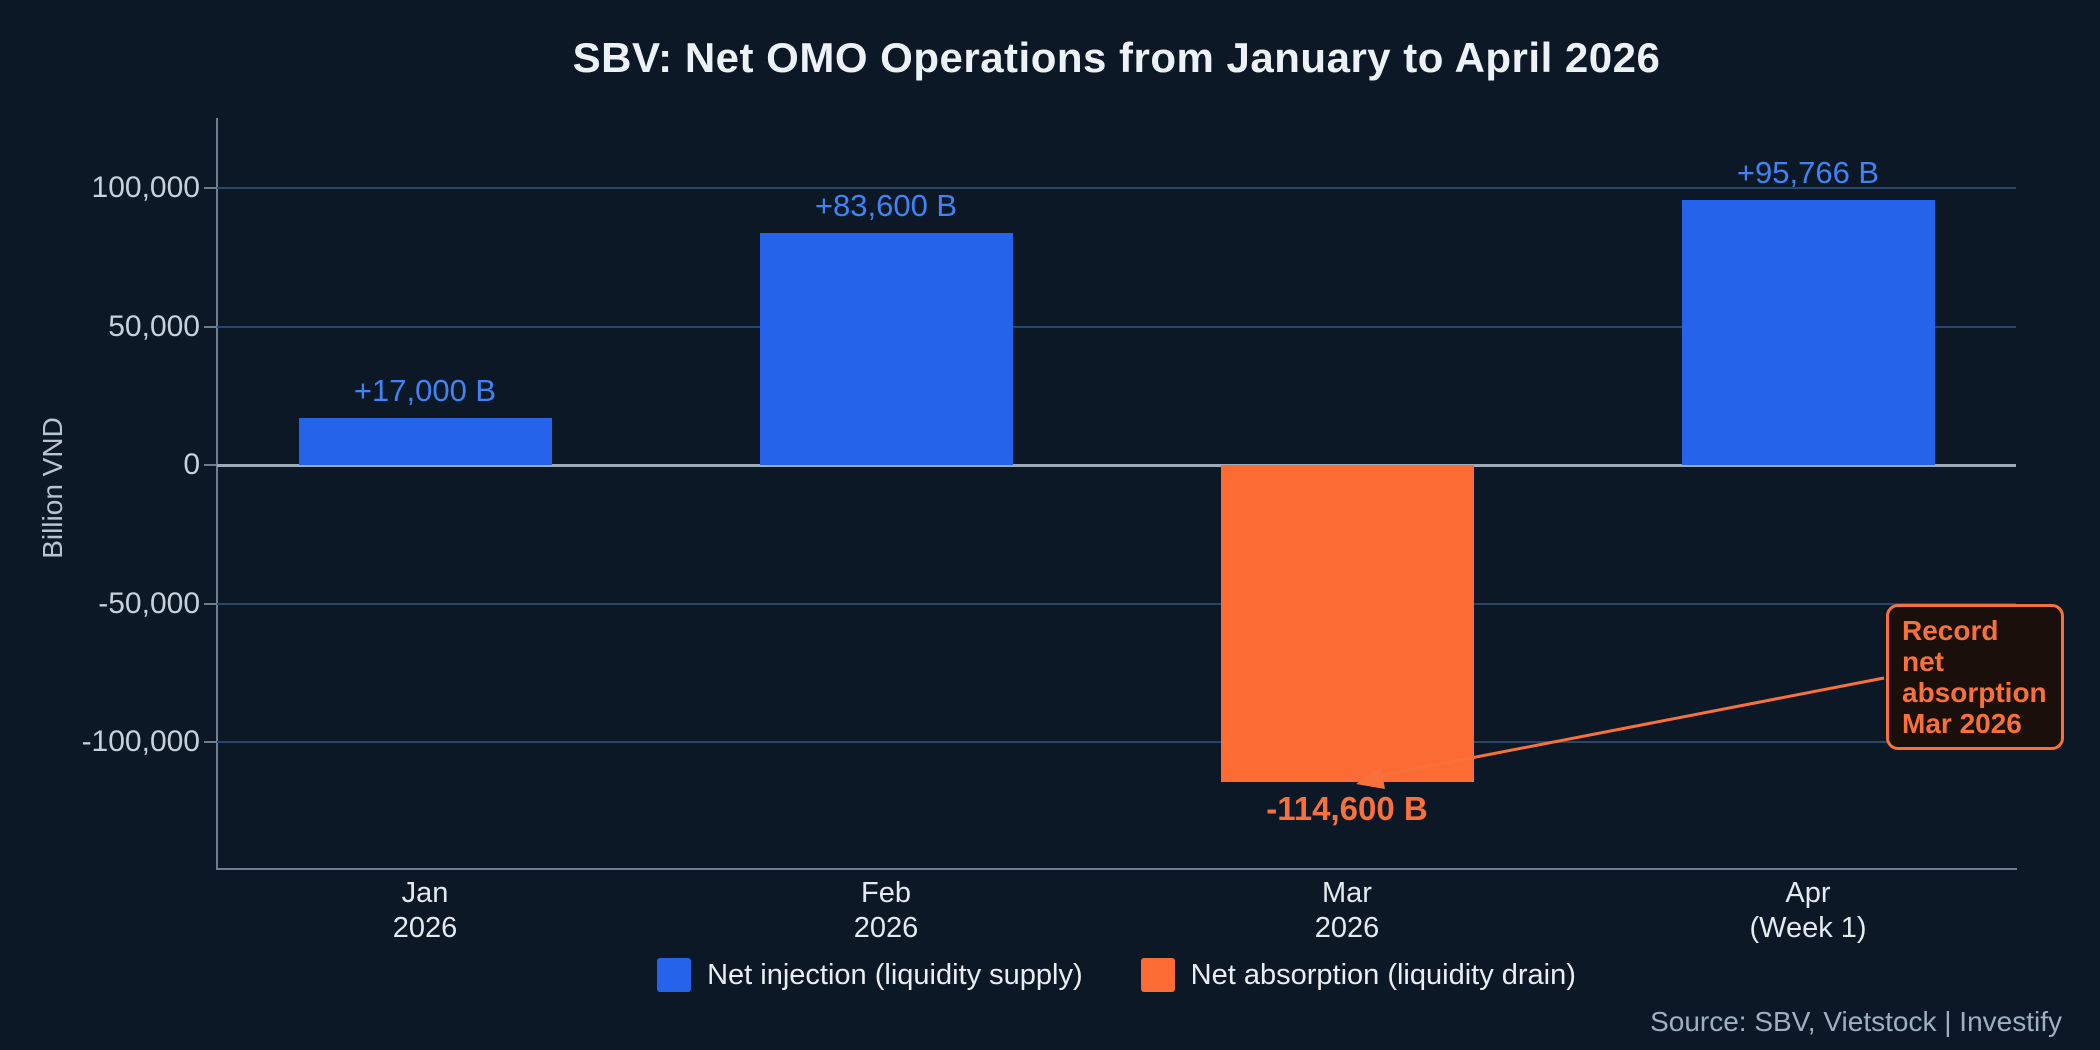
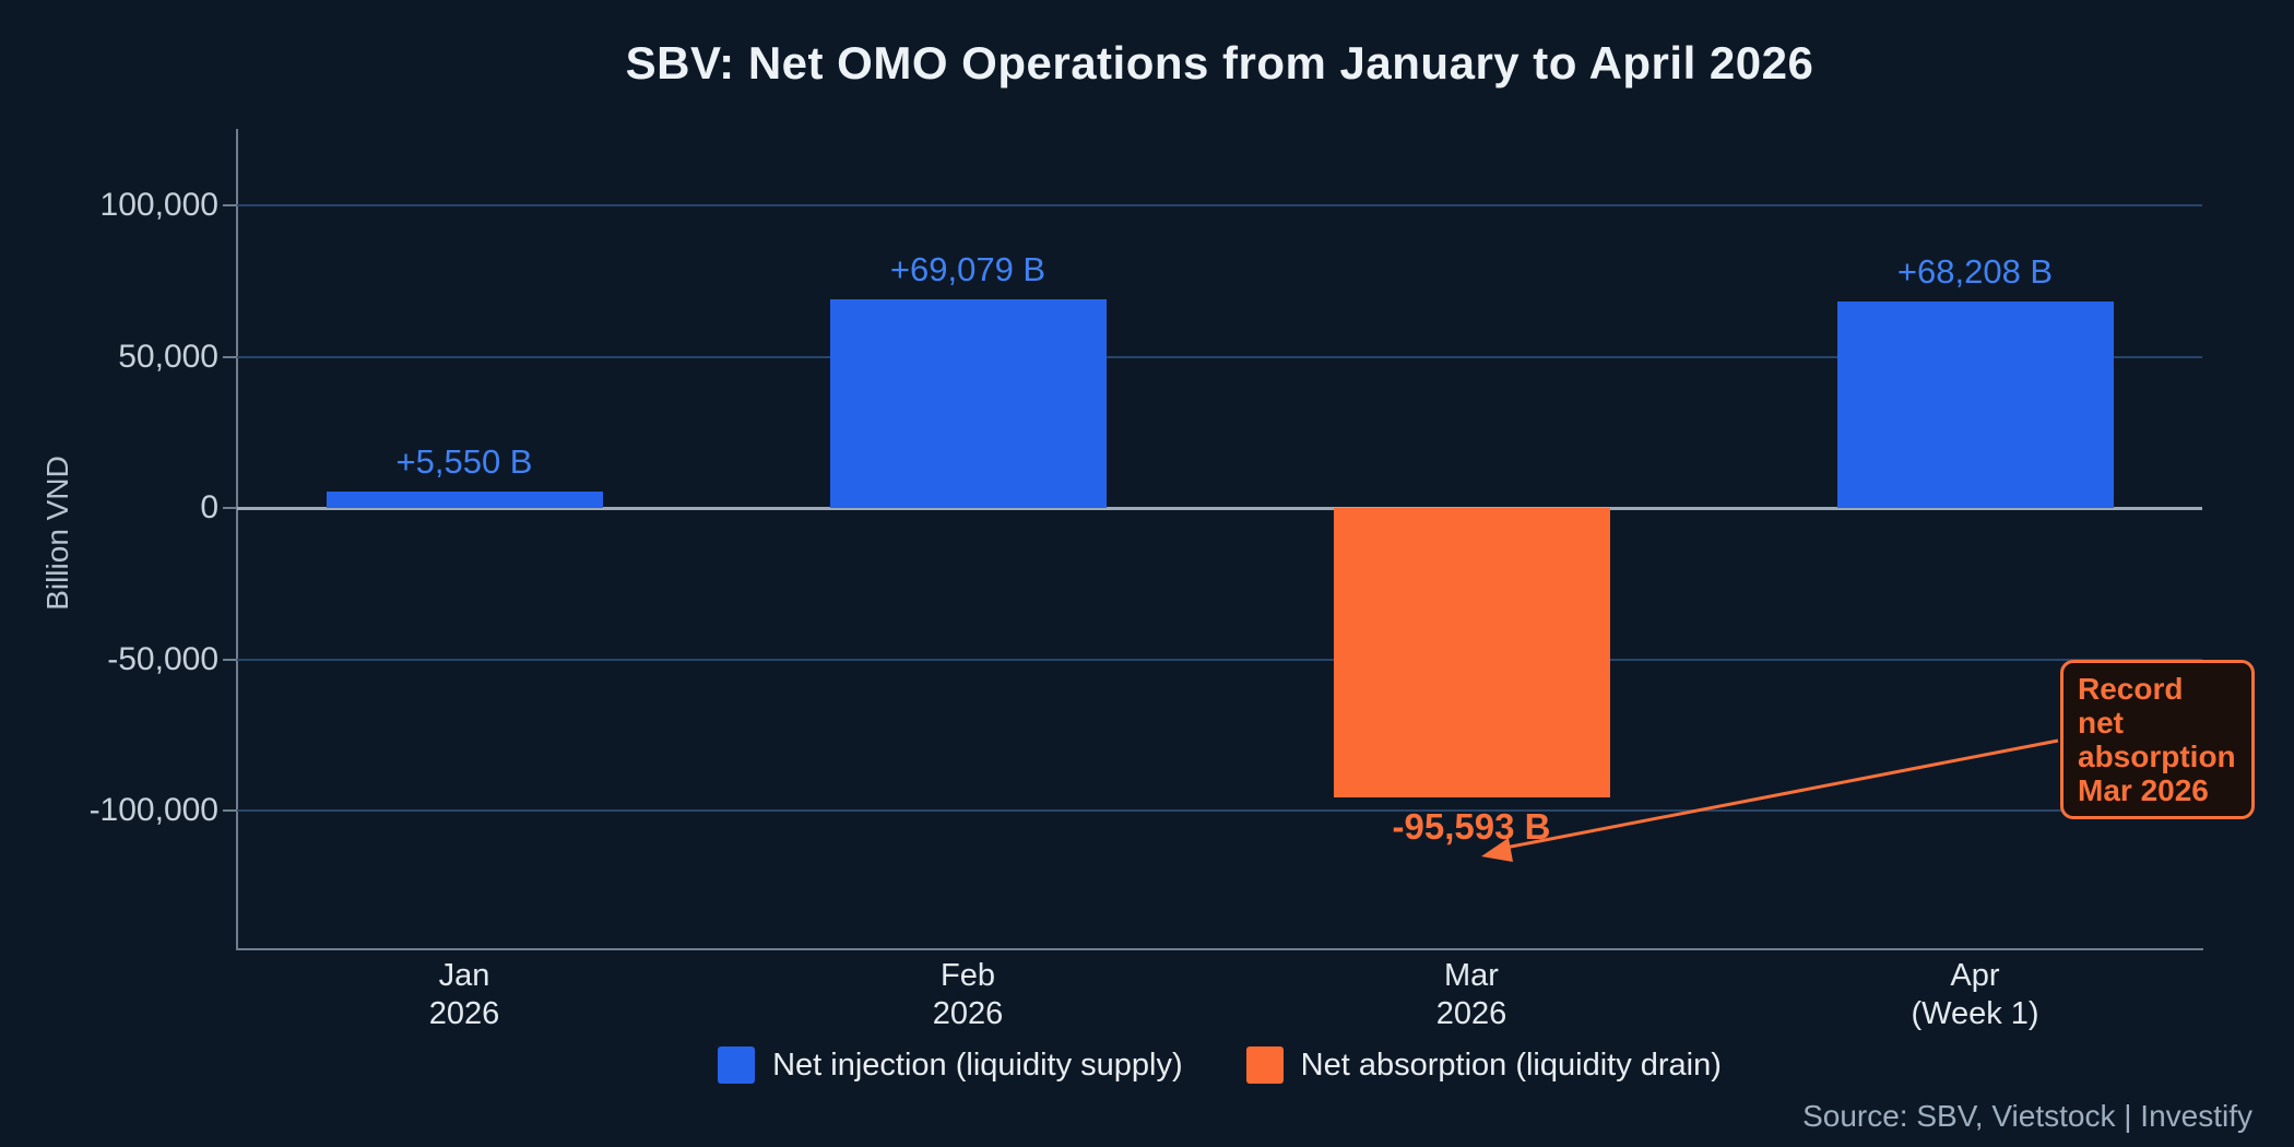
Jan 2026: +17,000 -> +5,550
Feb 2026: +83,600 -> +69,079
Mar 2026: -114,600 -> -95,593
Apr (Week 1): +95,766 -> +68,208
